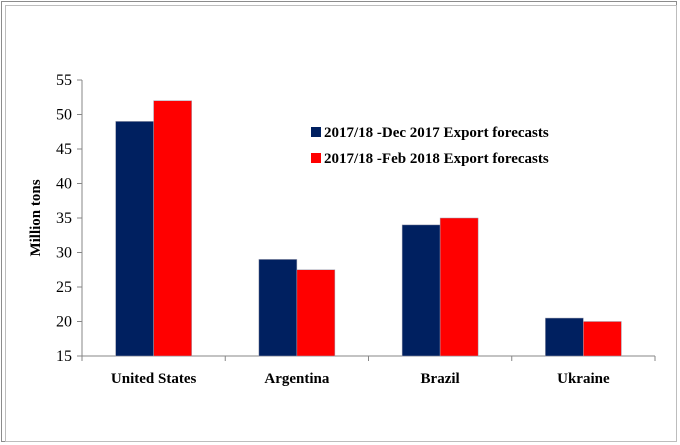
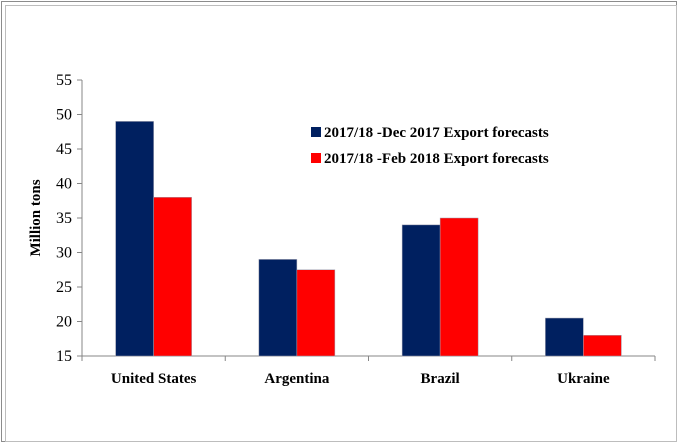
2017/18 -Feb 2018 Export forecasts/United States: 52 -> 38
2017/18 -Feb 2018 Export forecasts/Ukraine: 20 -> 18
